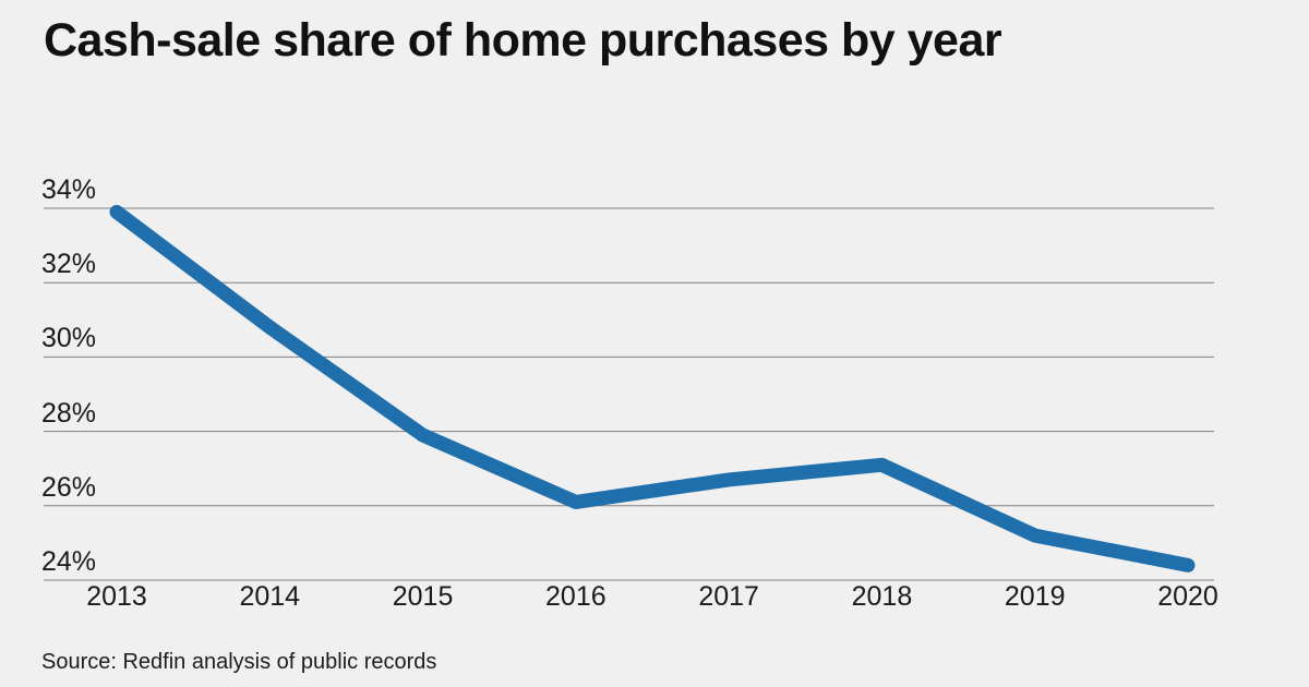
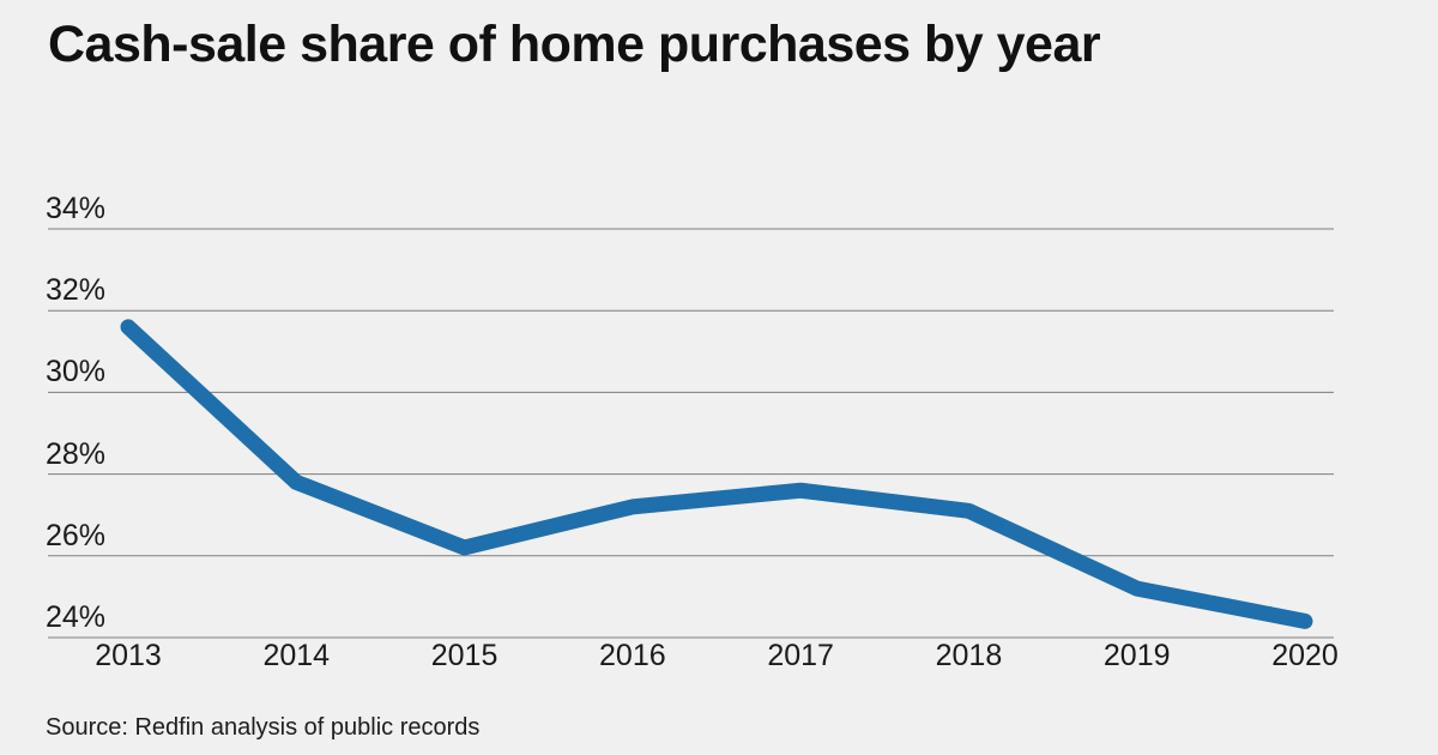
2013: 33.9% -> 31.6%
2014: 30.8% -> 27.8%
2015: 27.9% -> 26.2%
2016: 26.1% -> 27.2%
2017: 26.7% -> 27.6%
